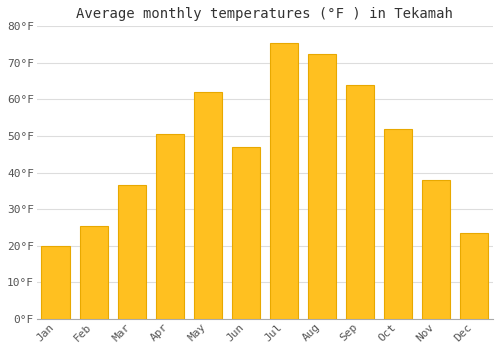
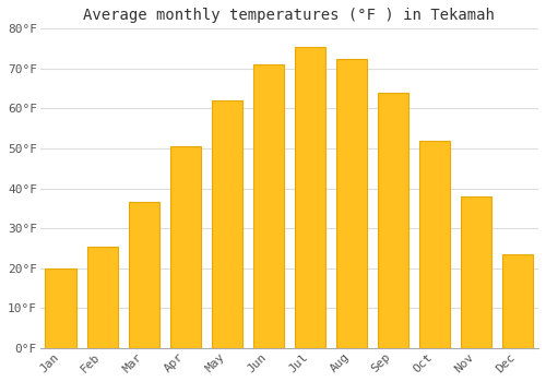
Jun: 47.0°F -> 71.0°F
